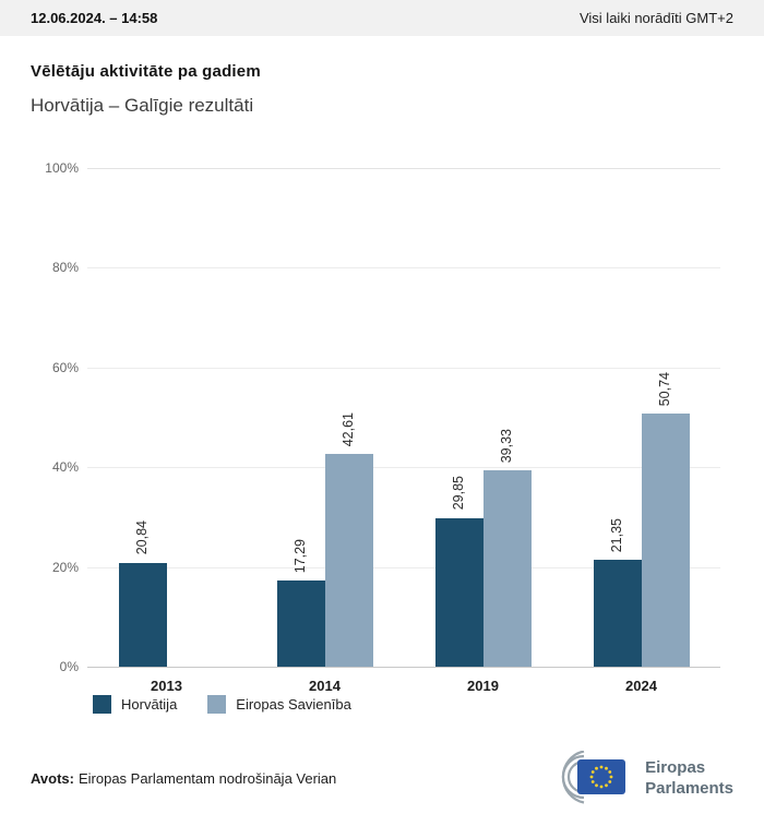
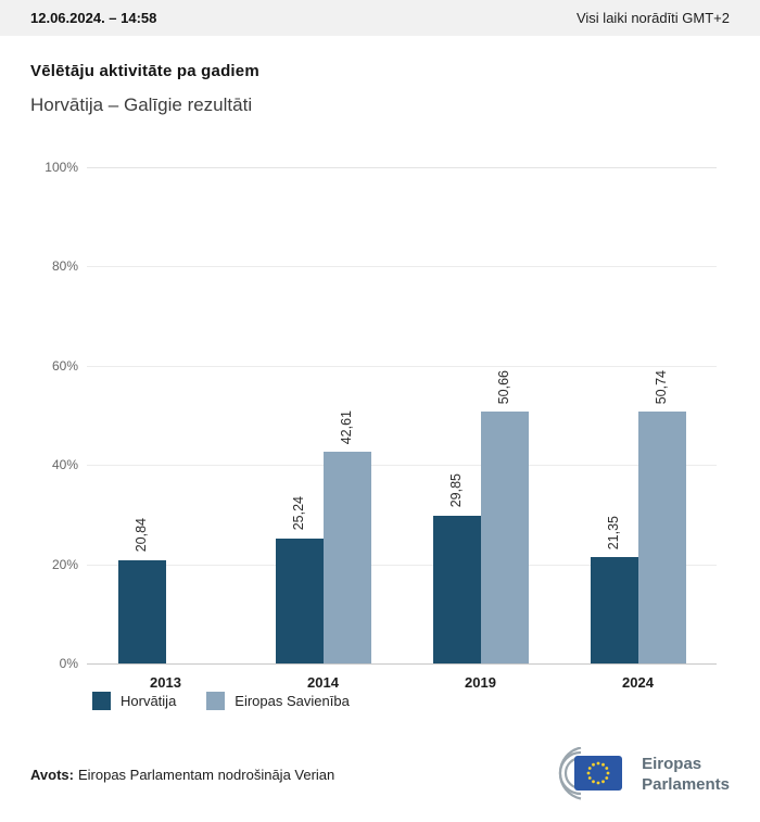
Horvātija/2014: 17,29 -> 25,24
Eiropas Savienība/2019: 39,33 -> 50,66
